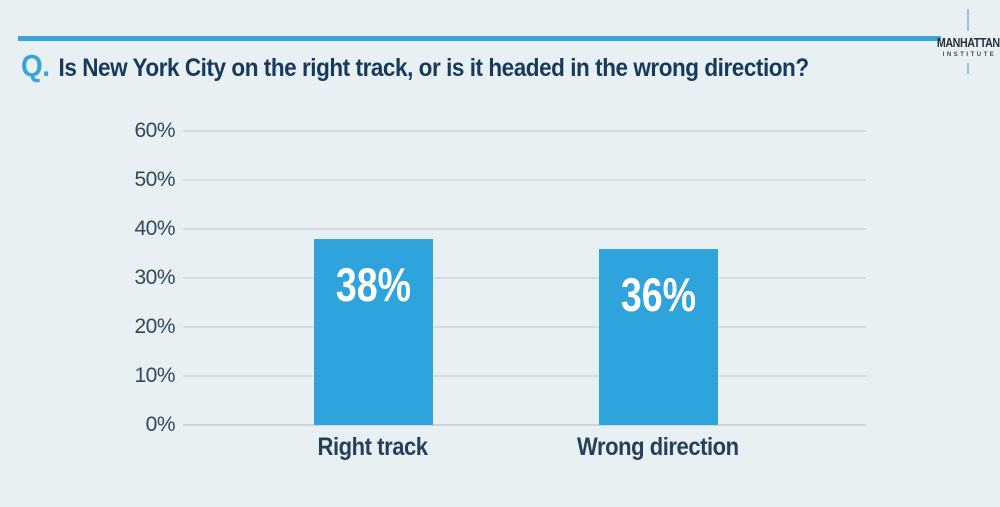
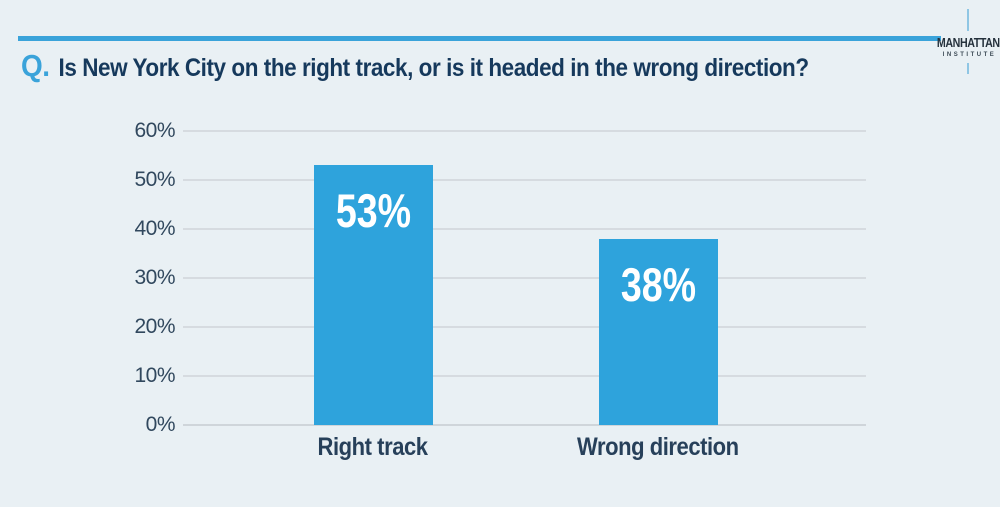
Right track: 38% -> 53%
Wrong direction: 36% -> 38%
